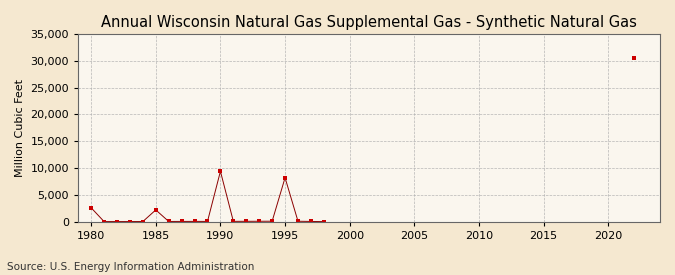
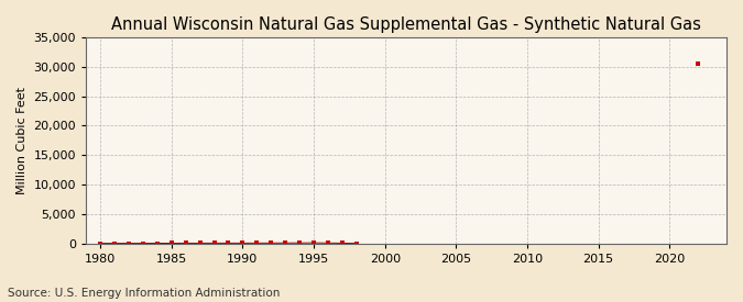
1980: 2,600 -> 0
1985: 2,200 -> 0
1990: 9,400 -> 100
1995: 8,200 -> 100
